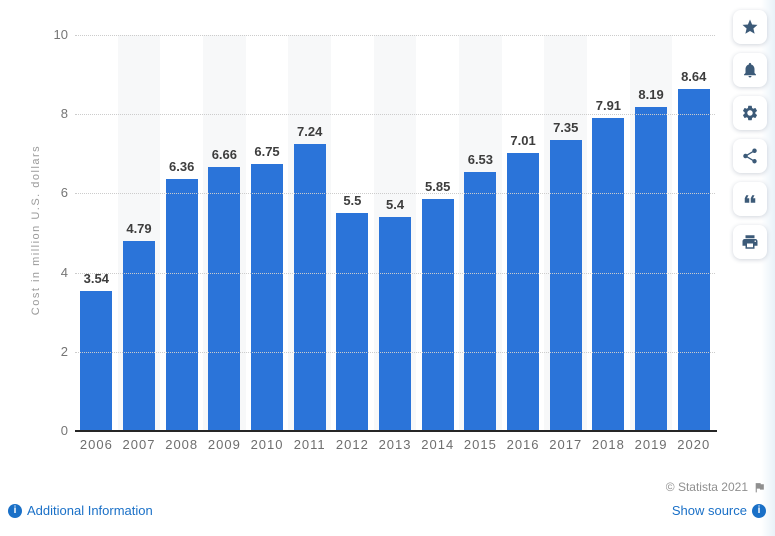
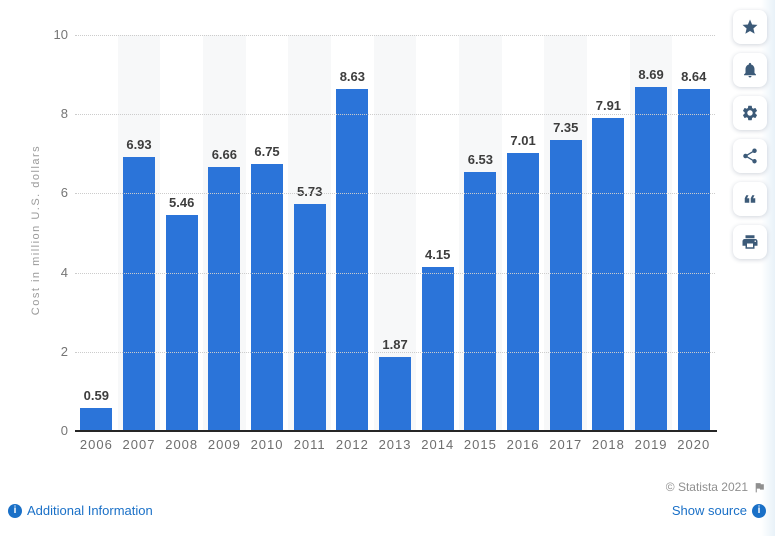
2006: 3.54 -> 0.59
2007: 4.79 -> 6.93
2008: 6.36 -> 5.46
2011: 7.24 -> 5.73
2012: 5.5 -> 8.63
2013: 5.4 -> 1.87
2014: 5.85 -> 4.15
2019: 8.19 -> 8.69
